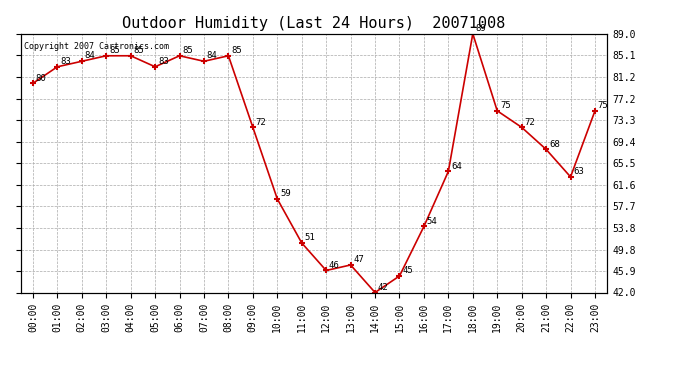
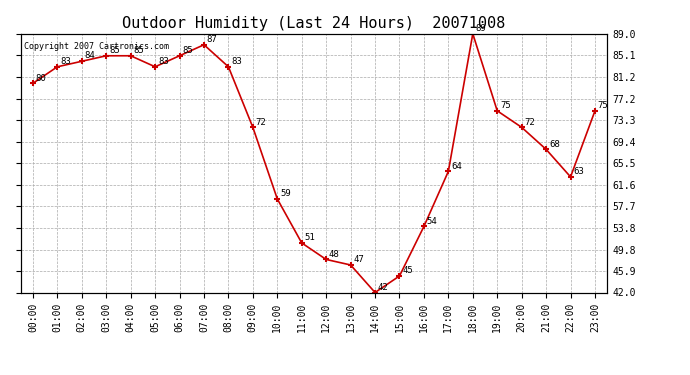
07:00: 84 -> 87
08:00: 85 -> 83
12:00: 46 -> 48
